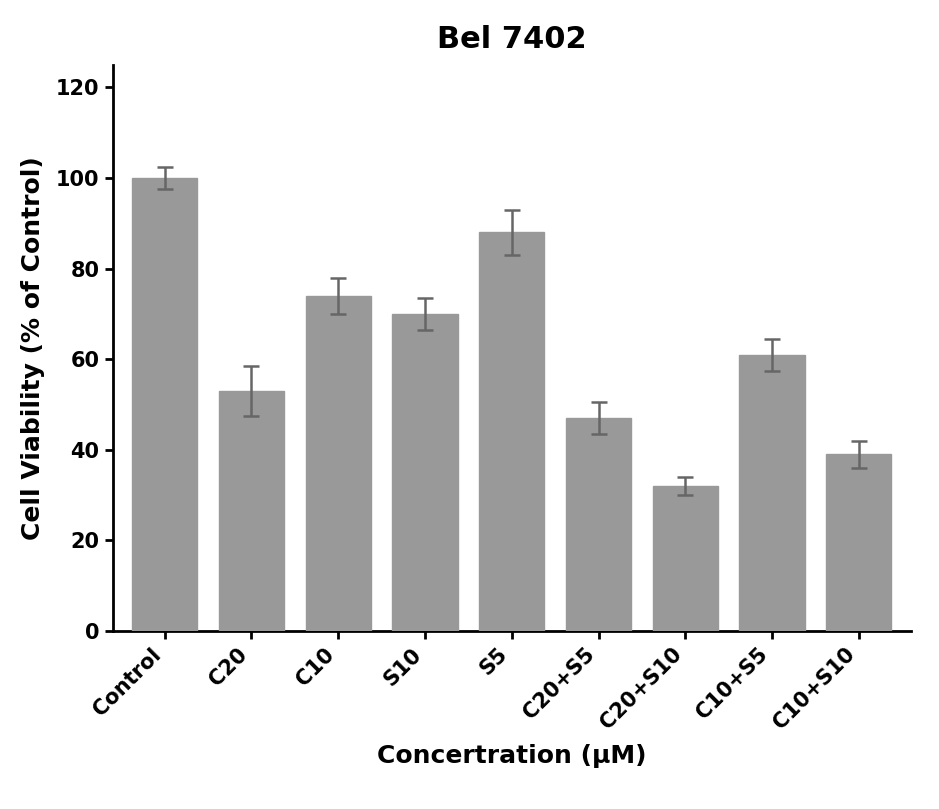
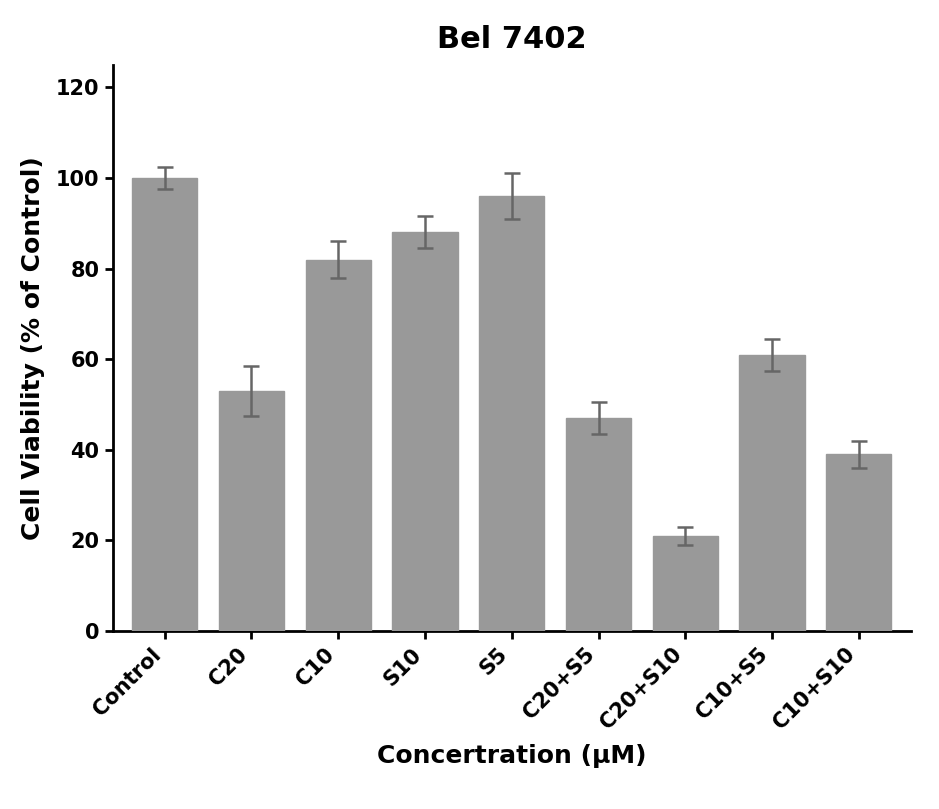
C10: 74 -> 82
S10: 70 -> 88
S5: 88 -> 96
C20+S10: 32 -> 21
